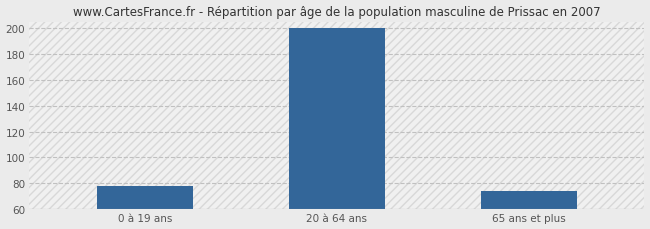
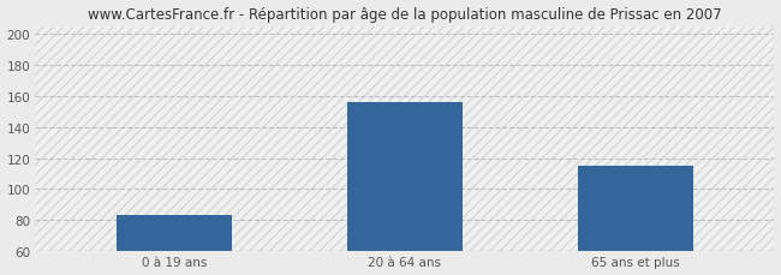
0 à 19 ans: 78 -> 83
20 à 64 ans: 200 -> 156
65 ans et plus: 74 -> 115
